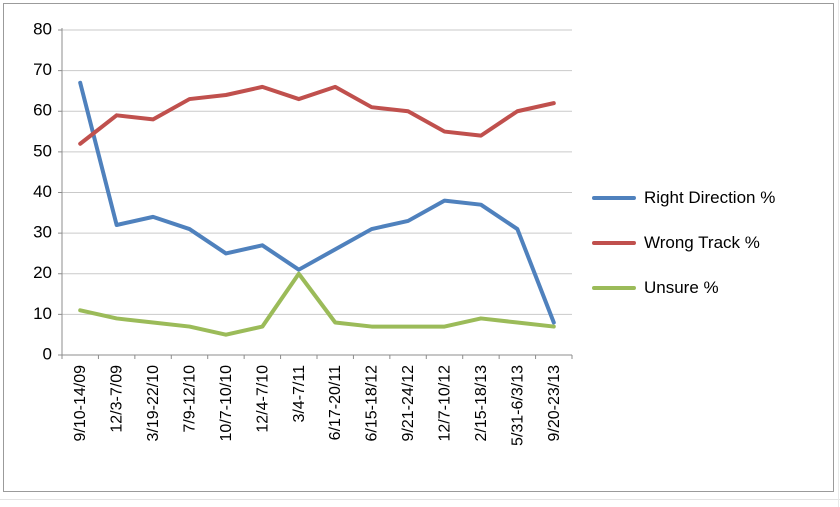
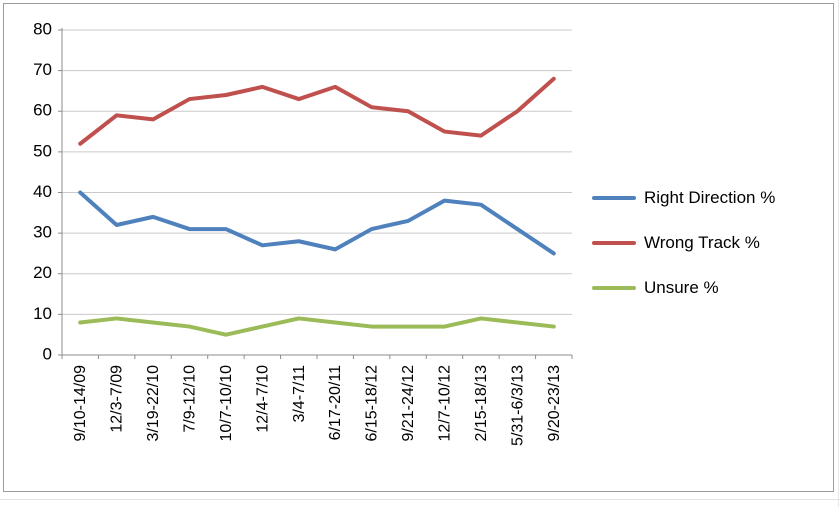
Right Direction %/9/10-14/09: 67 -> 40
Unsure %/9/10-14/09: 11 -> 8
Right Direction %/10/7-10/10: 25 -> 31
Right Direction %/3/4-7/11: 21 -> 28
Unsure %/3/4-7/11: 20 -> 9
Right Direction %/9/20-23/13: 8 -> 25
Wrong Track %/9/20-23/13: 62 -> 68
